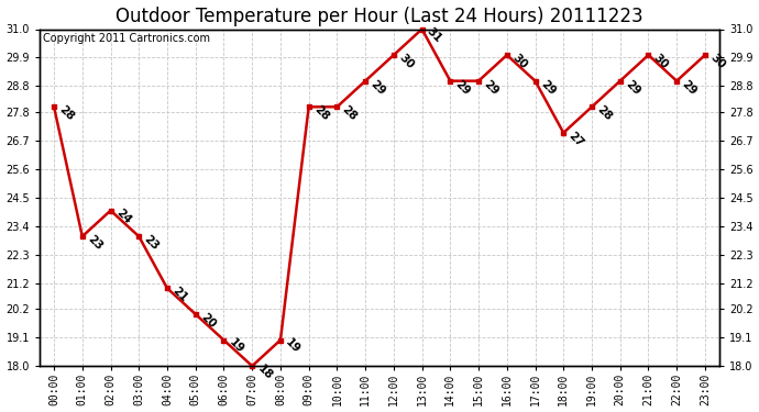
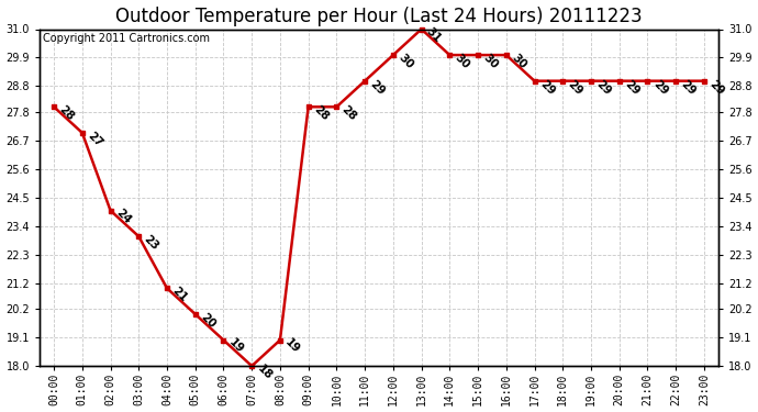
01:00: 23 -> 27
14:00: 29 -> 30
15:00: 29 -> 30
18:00: 27 -> 29
19:00: 28 -> 29
21:00: 30 -> 29
23:00: 30 -> 29
